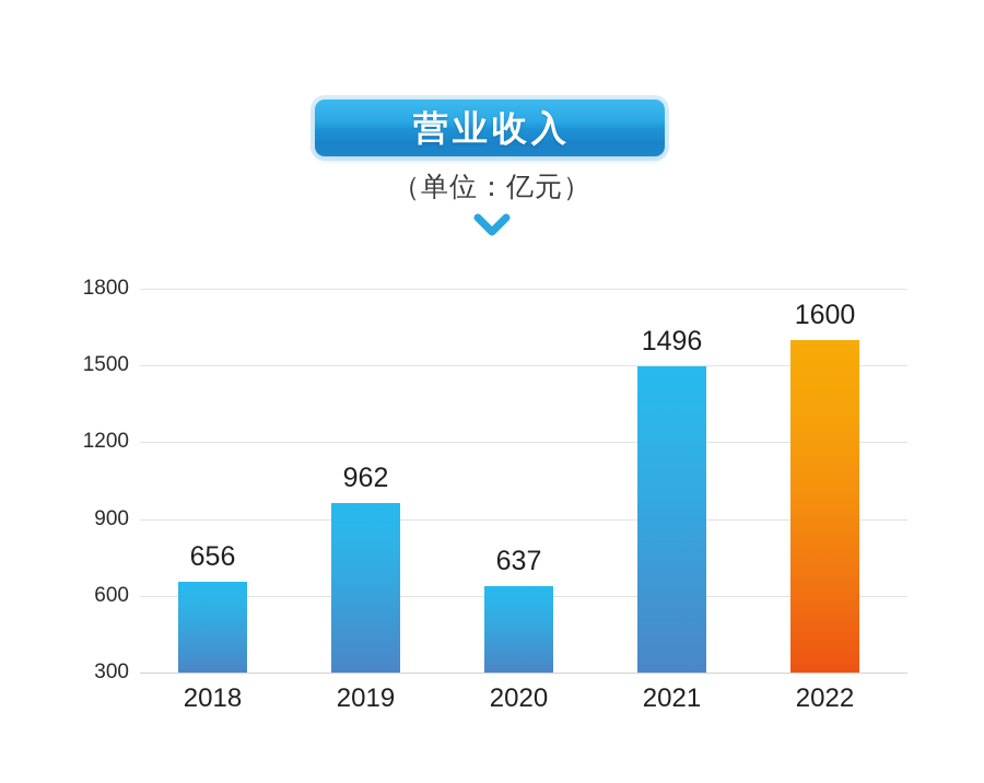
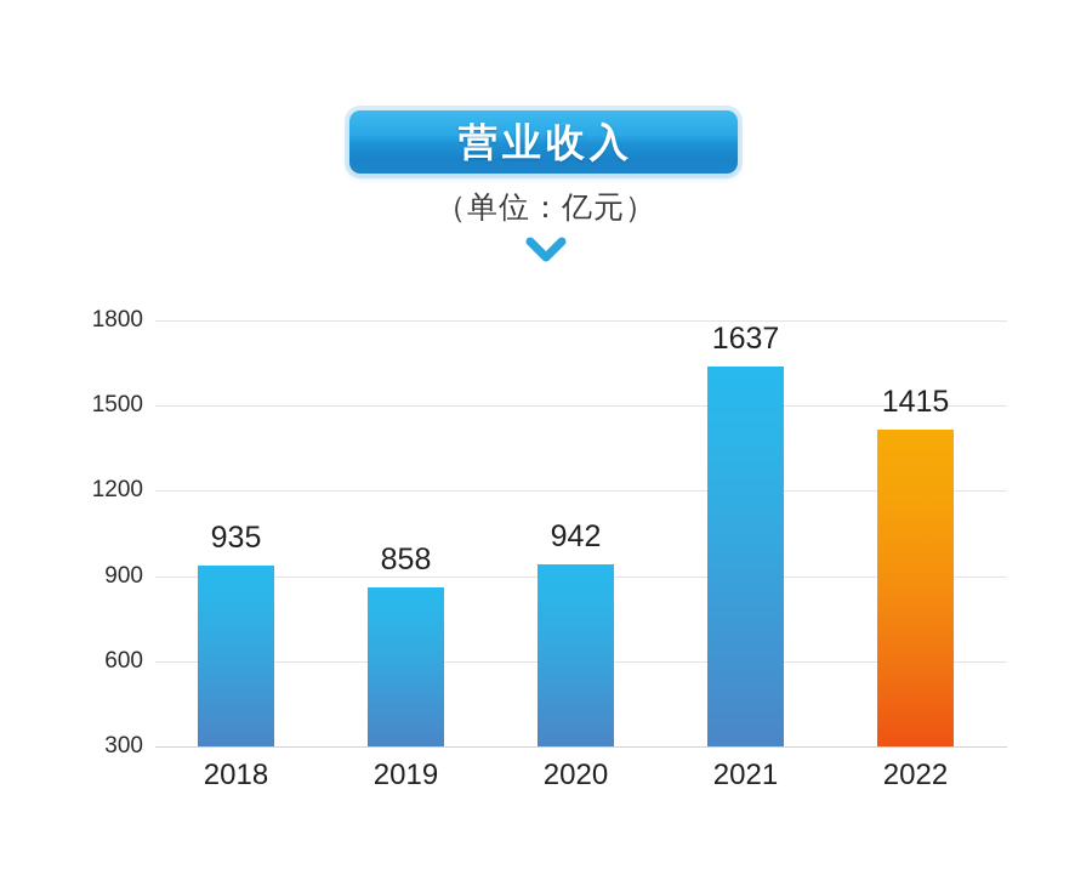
2018: 656 -> 935
2019: 962 -> 858
2020: 637 -> 942
2021: 1496 -> 1637
2022: 1600 -> 1415
